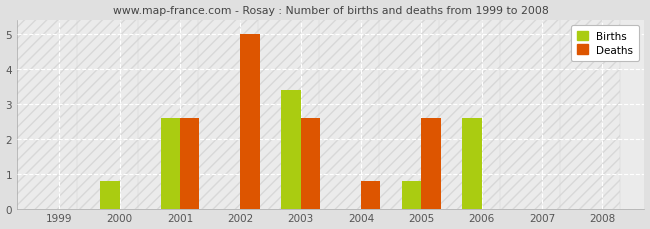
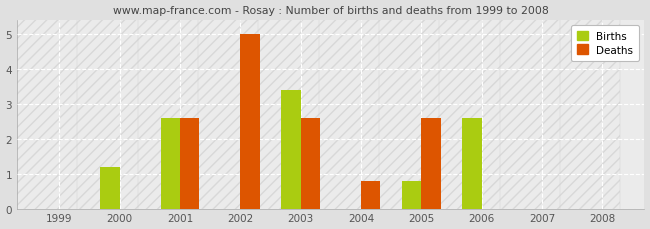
Births/2000: 0.8 -> 1.2
